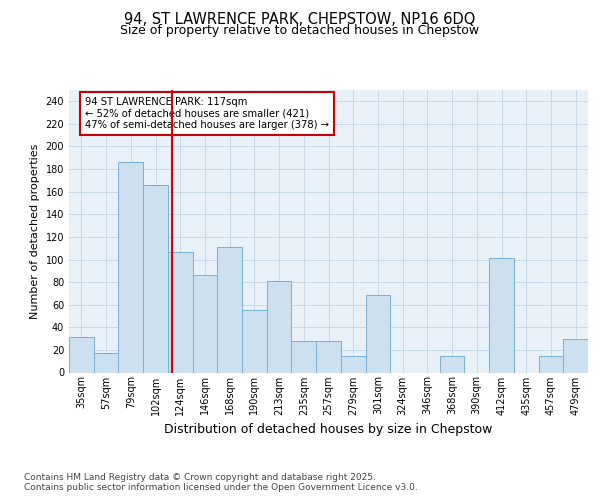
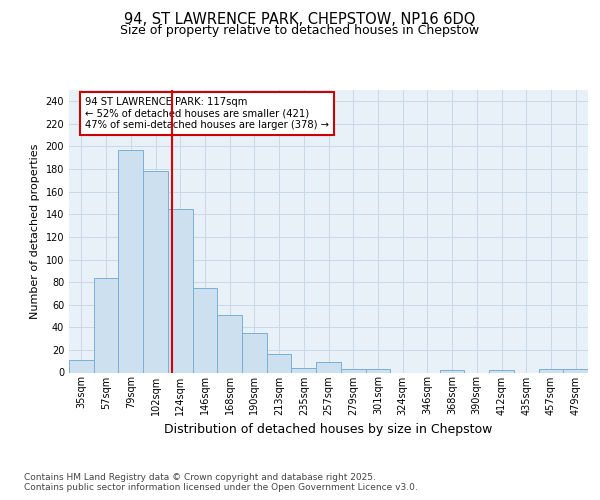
35sqm: 31 -> 11
57sqm: 17 -> 84
79sqm: 186 -> 197
102sqm: 166 -> 178
124sqm: 107 -> 145
146sqm: 86 -> 75
168sqm: 111 -> 51
190sqm: 55 -> 35
213sqm: 81 -> 16
235sqm: 28 -> 4
257sqm: 28 -> 9
279sqm: 15 -> 3
301sqm: 69 -> 3
368sqm: 15 -> 2
412sqm: 101 -> 2
457sqm: 15 -> 3
479sqm: 30 -> 3
